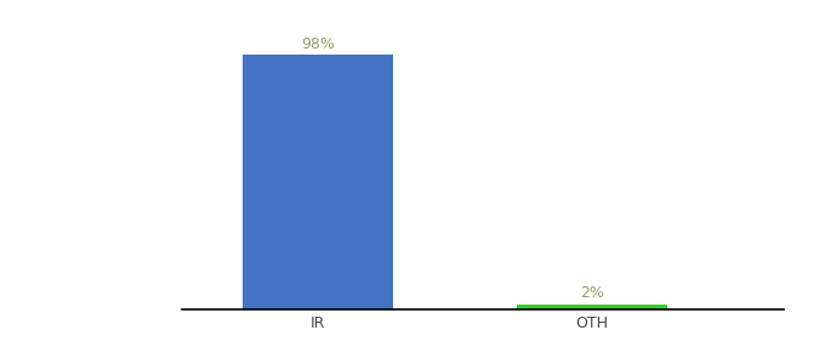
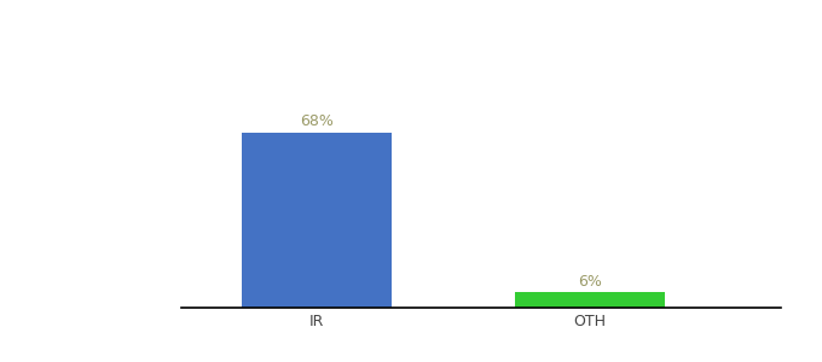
IR: 98% -> 68%
OTH: 2% -> 6%
